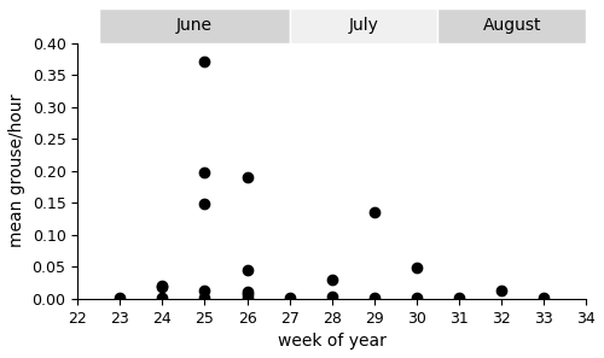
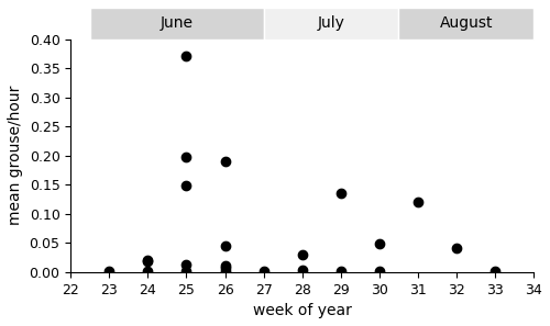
31: 0.001 -> 0.120
32: 0.012 -> 0.042
